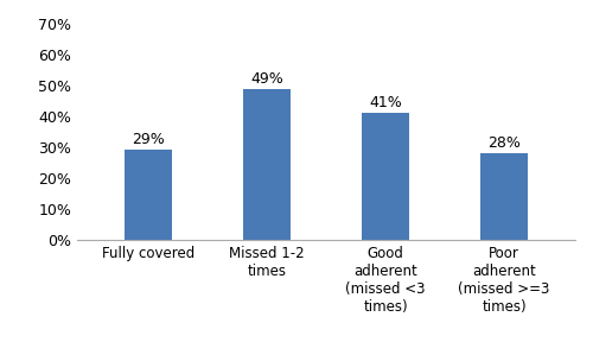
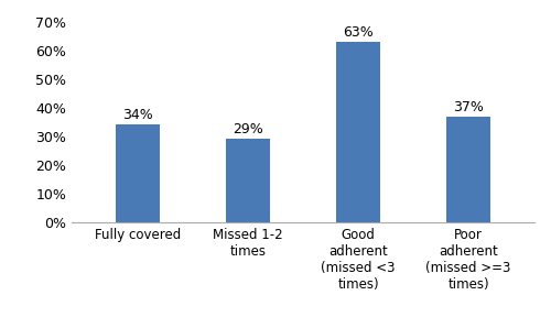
Fully covered: 29% -> 34%
Missed 1-2 times: 49% -> 29%
Good adherent (missed <3 times): 41% -> 63%
Poor adherent (missed >=3 times): 28% -> 37%
